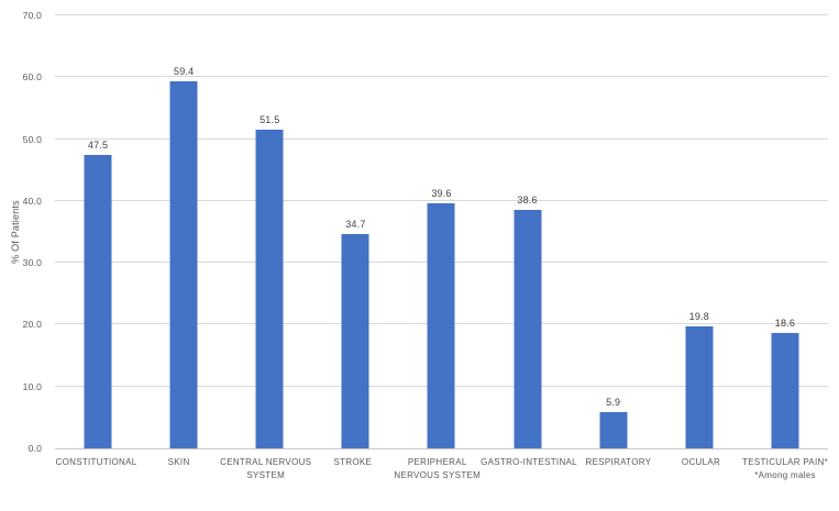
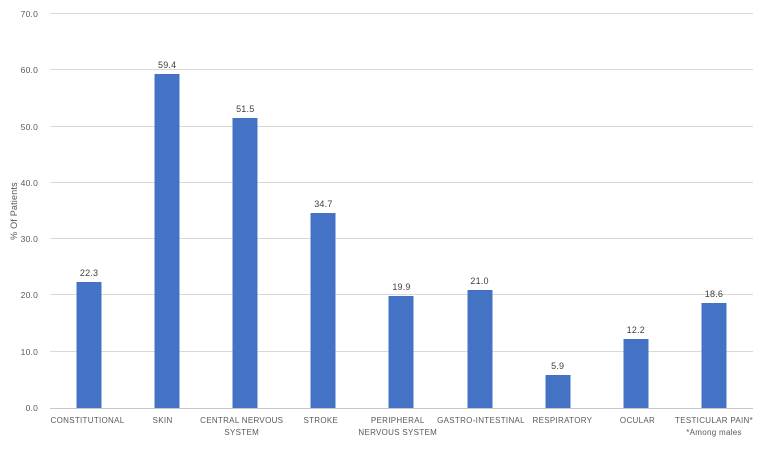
CONSTITUTIONAL: 47.5 -> 22.3
PERIPHERAL NERVOUS SYSTEM: 39.6 -> 19.9
GASTRO-INTESTINAL: 38.6 -> 21.0
OCULAR: 19.8 -> 12.2
